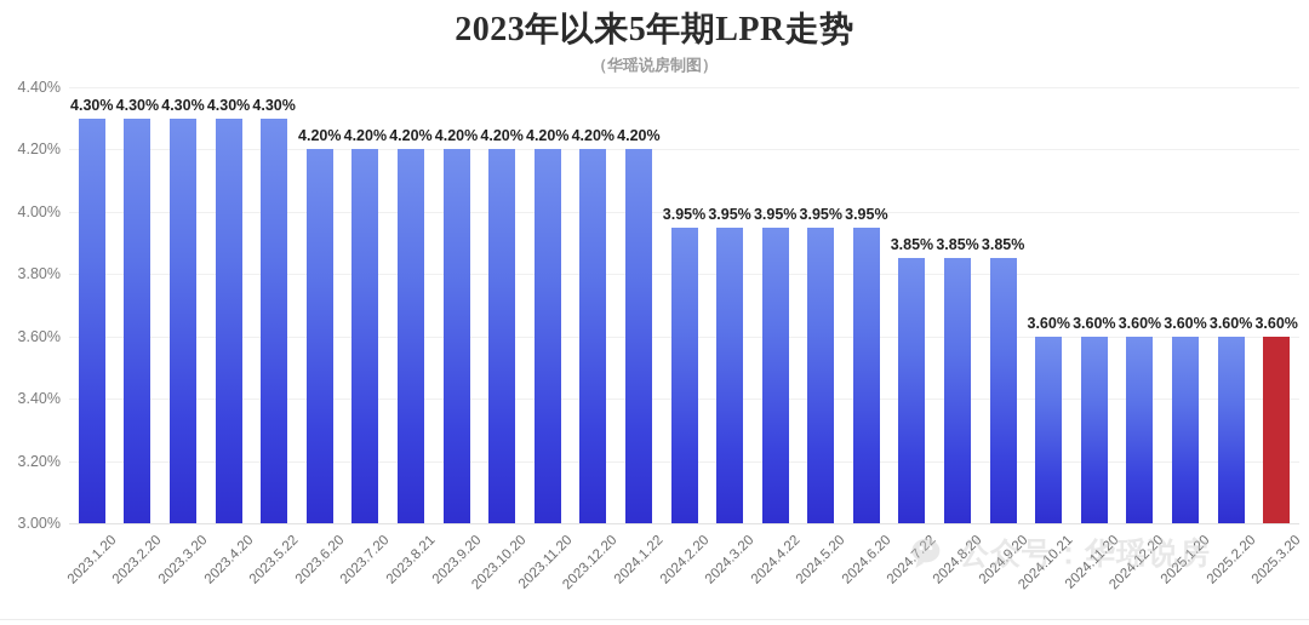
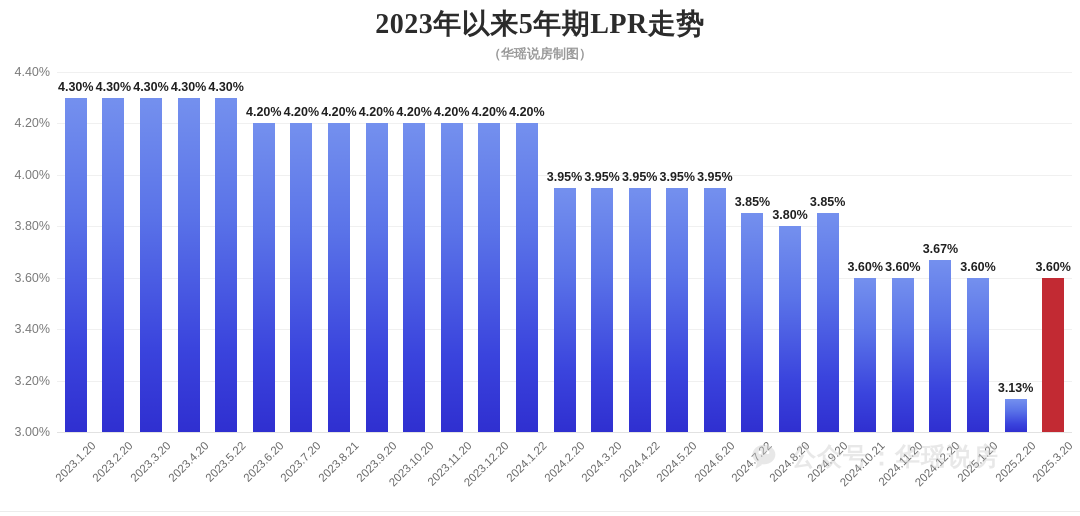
2024.8.20: 3.85% -> 3.80%
2024.12.20: 3.60% -> 3.67%
2025.2.20: 3.60% -> 3.13%
